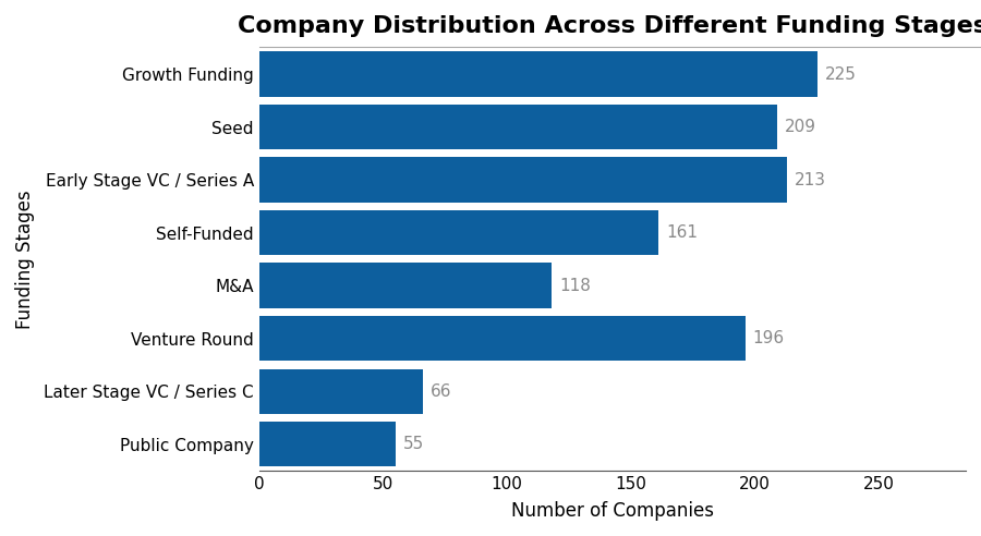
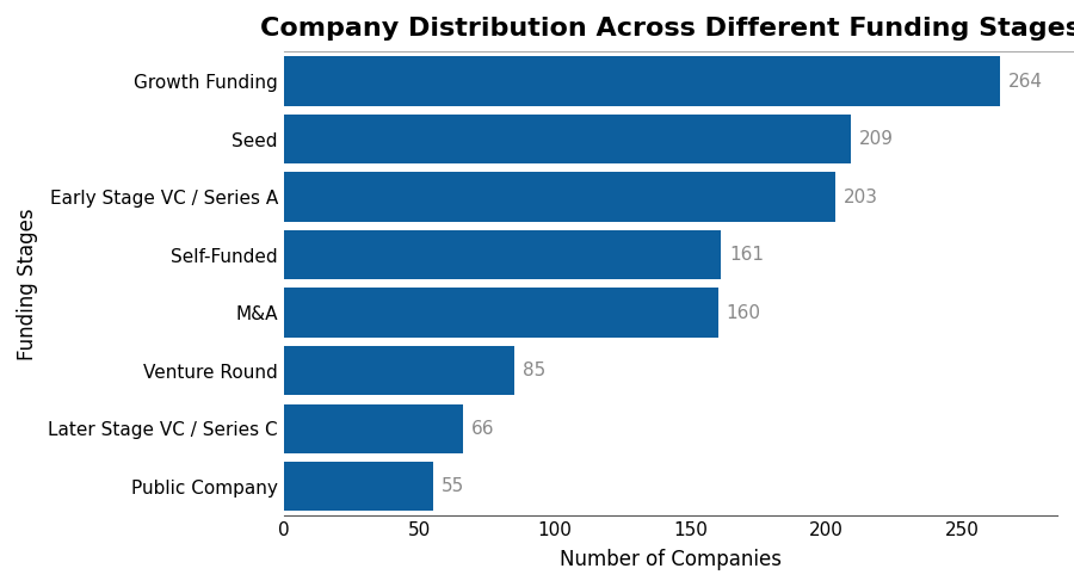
Growth Funding: 225 -> 264
Early Stage VC / Series A: 213 -> 203
M&A: 118 -> 160
Venture Round: 196 -> 85
